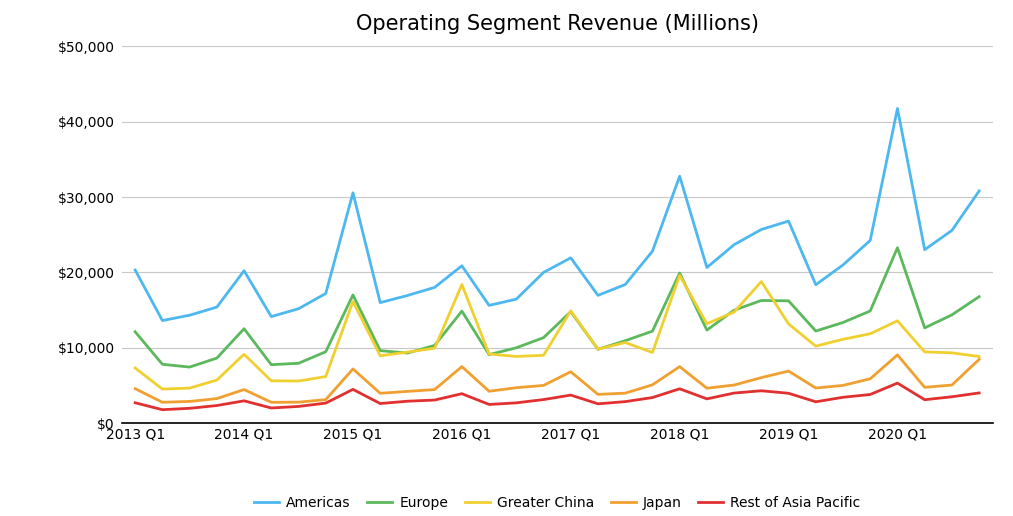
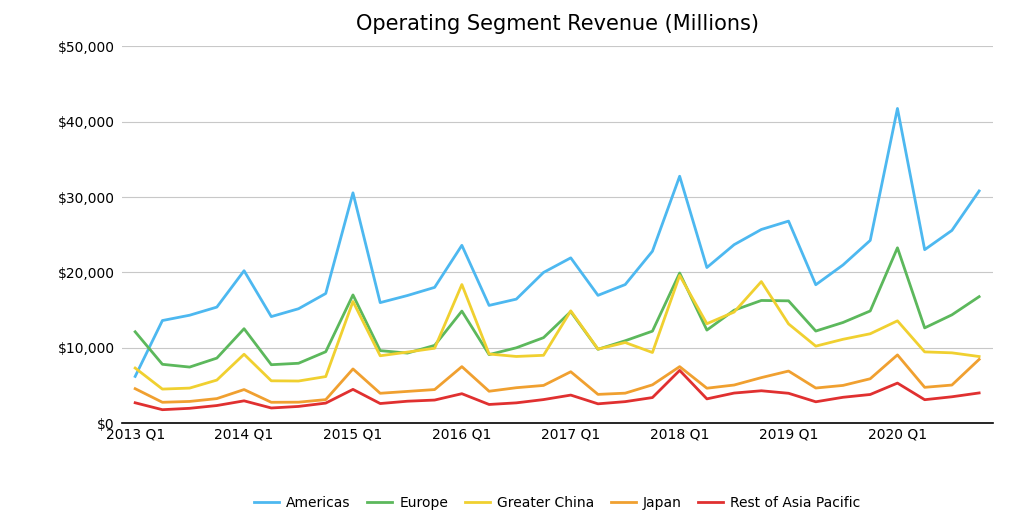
Americas/2013 Q1: $20,300 -> $6,200
Americas/2016 Q1: $20,900 -> $23,600
Rest of Asia Pacific/2018 Q1: $4,600 -> $7,000
